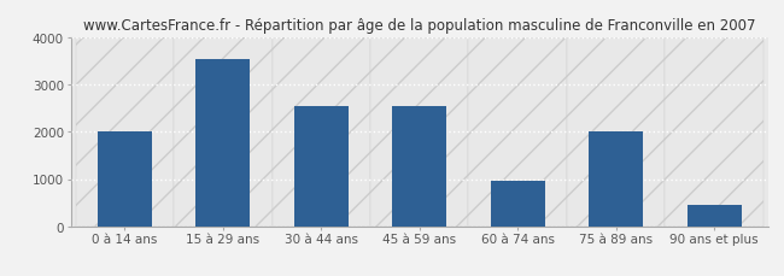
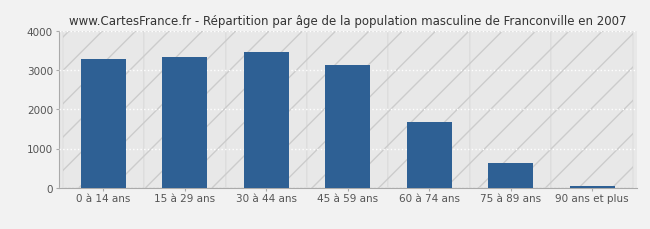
0 à 14 ans: 2000 -> 3290
15 à 29 ans: 3550 -> 3330
30 à 44 ans: 2550 -> 3480
45 à 59 ans: 2550 -> 3140
60 à 74 ans: 950 -> 1680
75 à 89 ans: 2000 -> 630
90 ans et plus: 450 -> 50
